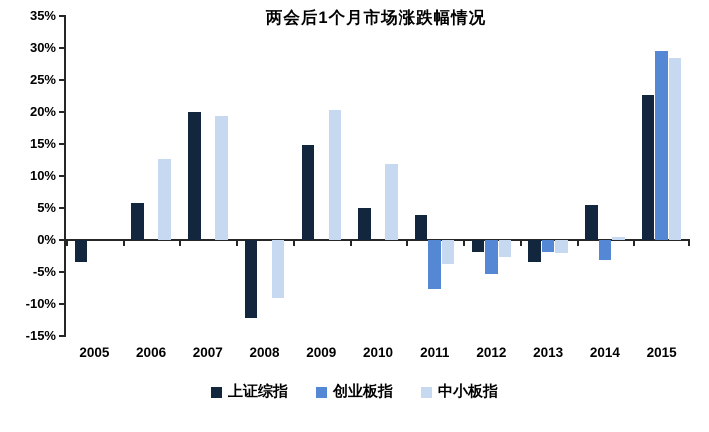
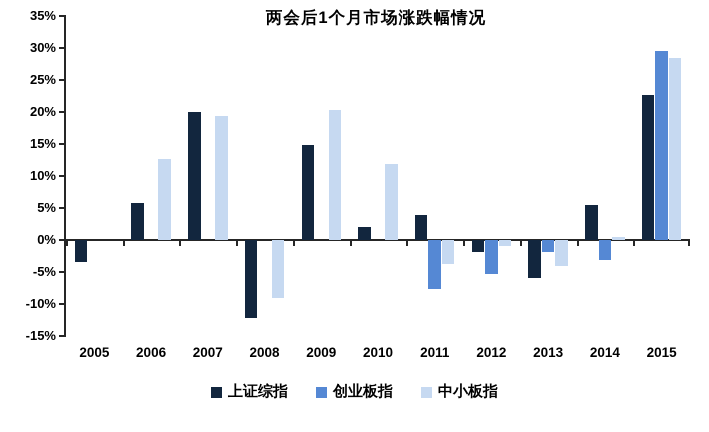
上证综指/2010: 5% -> 2%
中小板指/2012: -3% -> -1%
上证综指/2013: -4% -> -6%
中小板指/2013: -2% -> -4%
